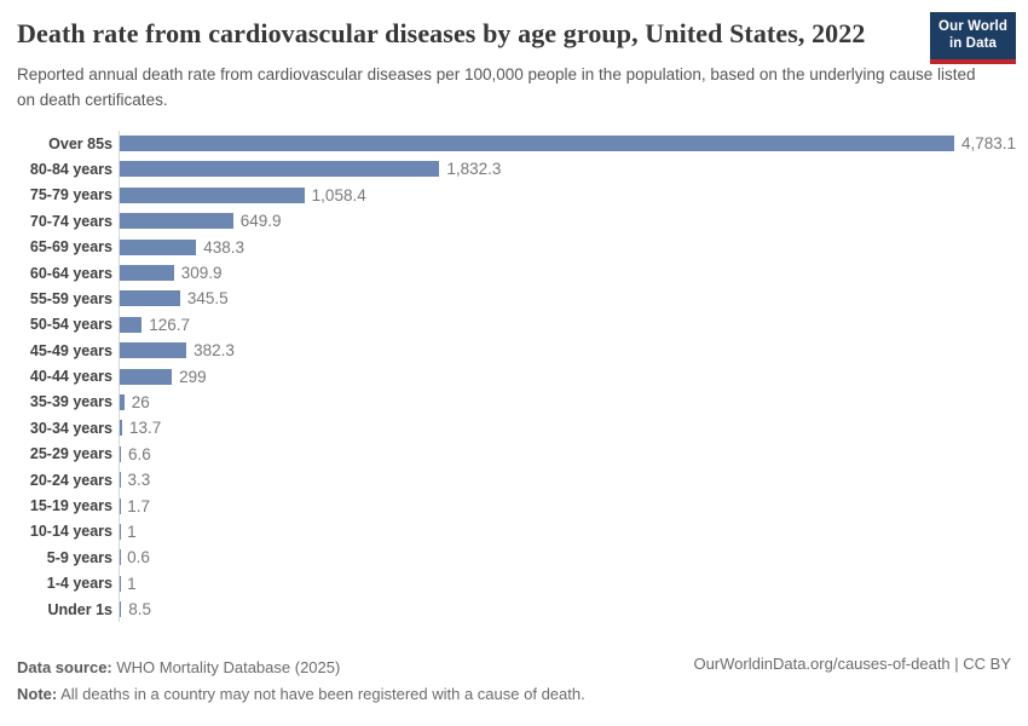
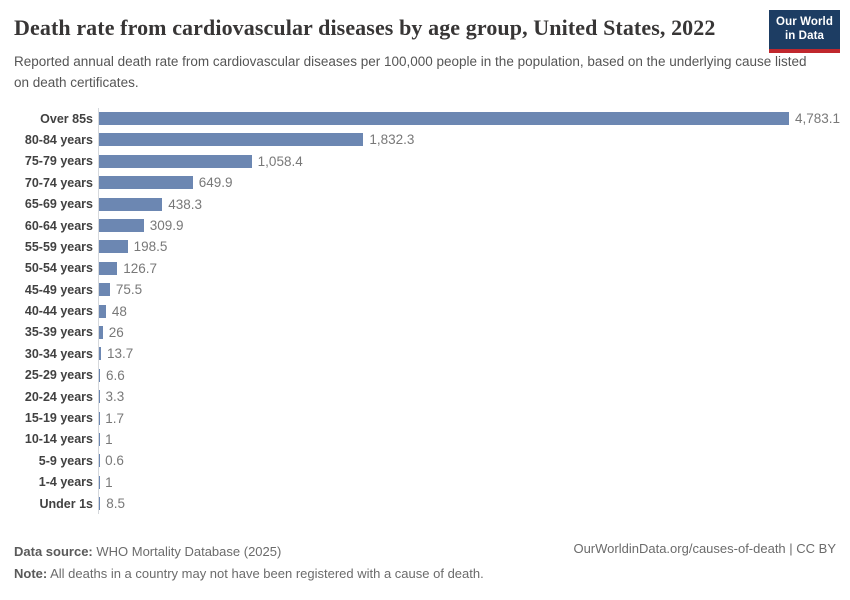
55-59 years: 345.5 -> 198.5
45-49 years: 382.3 -> 75.5
40-44 years: 299 -> 48
